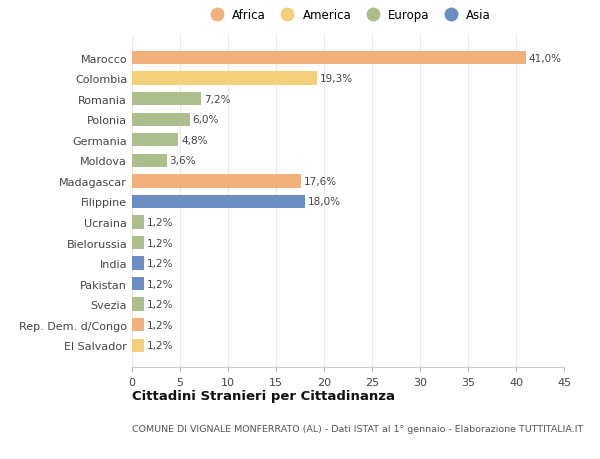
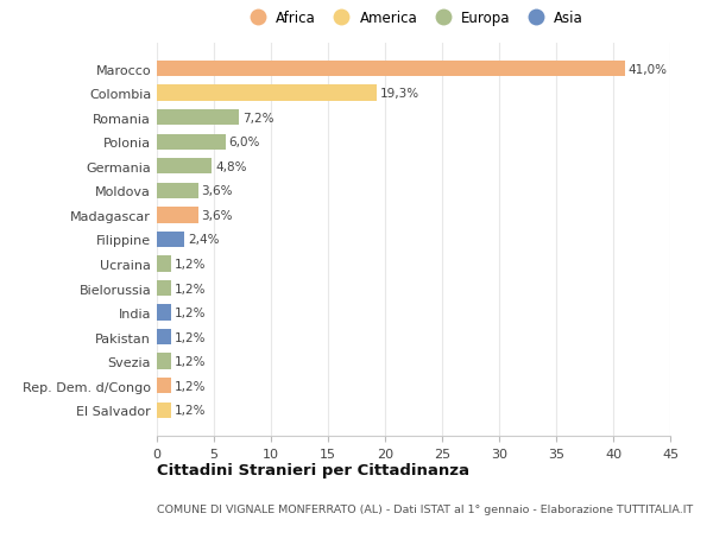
Madagascar: 17,6% -> 3,6%
Filippine: 18,0% -> 2,4%
